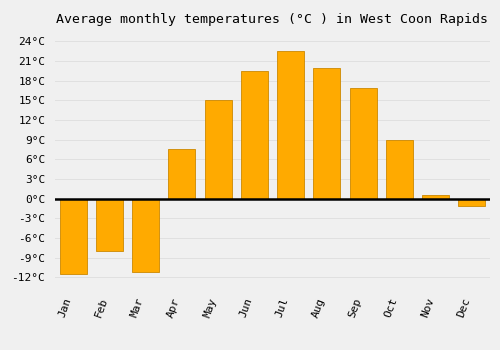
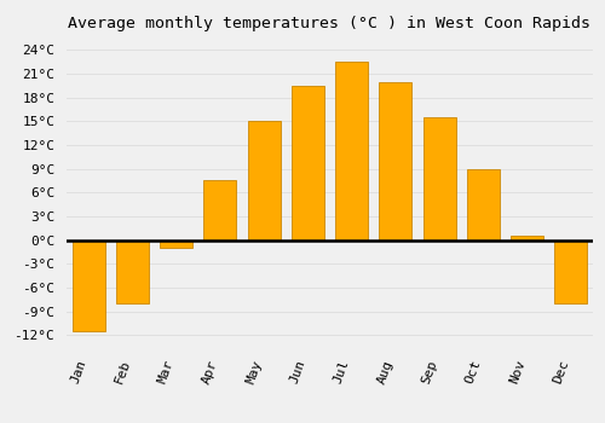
Mar: -11.2°C -> -1.0°C
Sep: 16.8°C -> 15.5°C
Dec: -1.2°C -> -8.0°C
